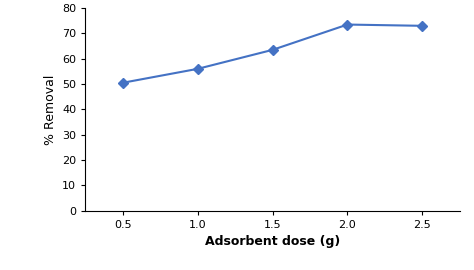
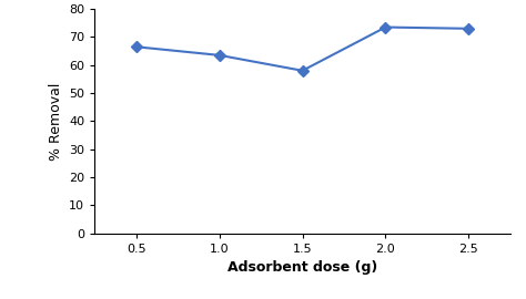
0.5: 50.5 -> 66.5
1.0: 56.0 -> 63.5
1.5: 63.5 -> 58.0
